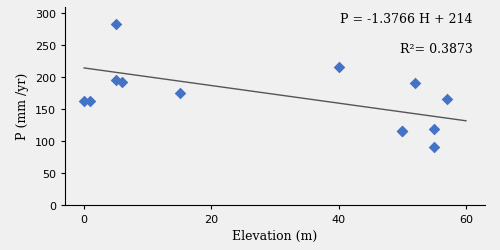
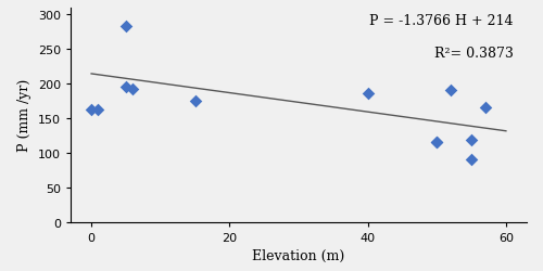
40: 216 -> 185
